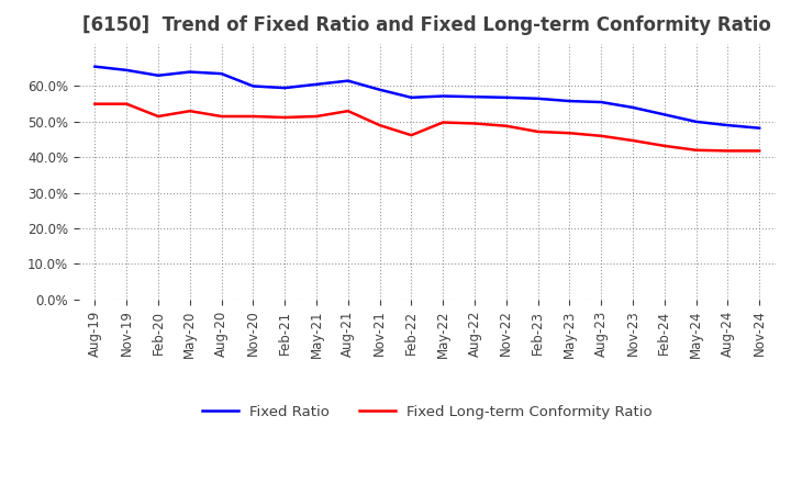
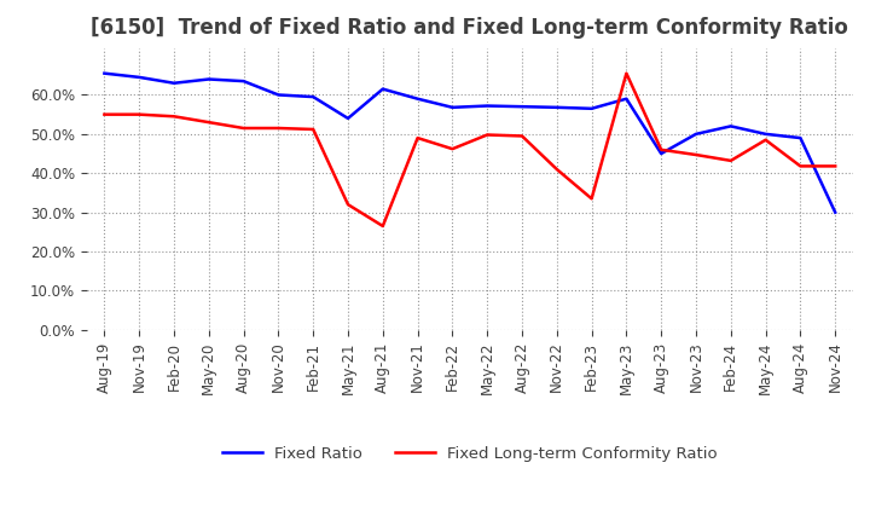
Fixed Long-term Conformity Ratio/Feb-20: 51.5% -> 54.5%
Fixed Ratio/May-21: 60.5% -> 54.0%
Fixed Long-term Conformity Ratio/May-21: 51.5% -> 32.0%
Fixed Long-term Conformity Ratio/Aug-21: 53.0% -> 26.5%
Fixed Long-term Conformity Ratio/Nov-22: 48.8% -> 41.0%
Fixed Long-term Conformity Ratio/Feb-23: 47.2% -> 33.5%
Fixed Ratio/May-23: 55.8% -> 59.0%
Fixed Long-term Conformity Ratio/May-23: 46.8% -> 65.5%
Fixed Ratio/Aug-23: 55.5% -> 45.0%
Fixed Ratio/Nov-23: 54.0% -> 50.0%
Fixed Long-term Conformity Ratio/May-24: 42.0% -> 48.5%
Fixed Ratio/Nov-24: 48.2% -> 30.0%
